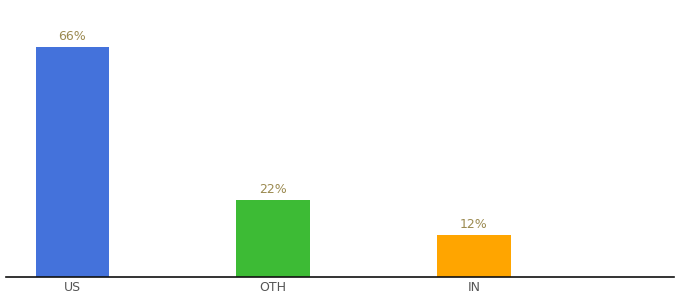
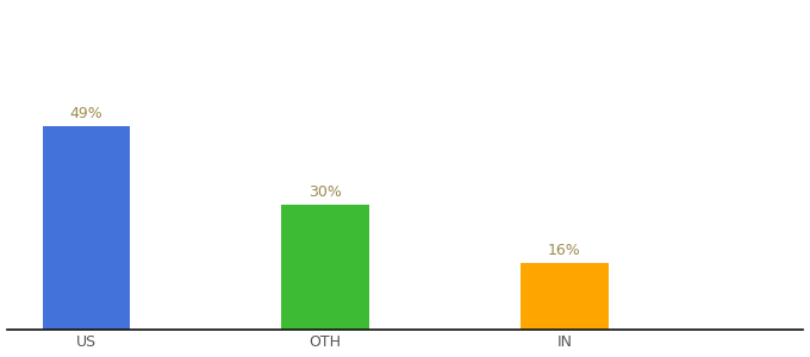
US: 66% -> 49%
OTH: 22% -> 30%
IN: 12% -> 16%
